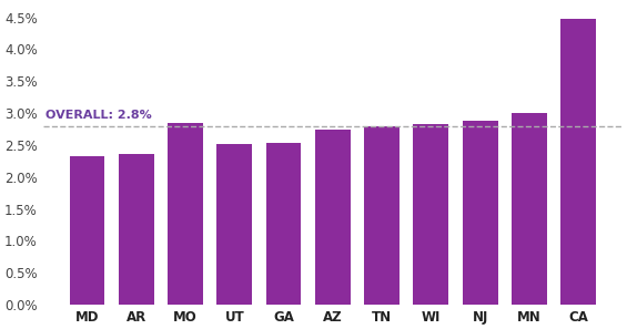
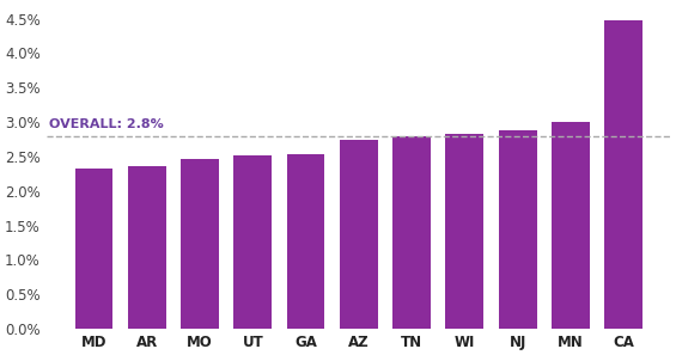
MO: 2.84% -> 2.46%
